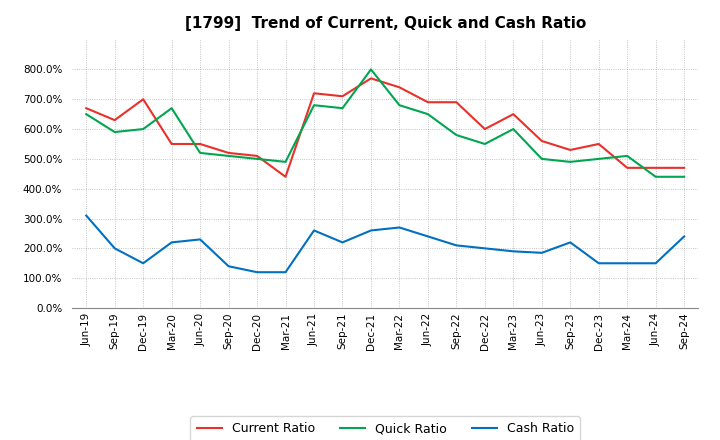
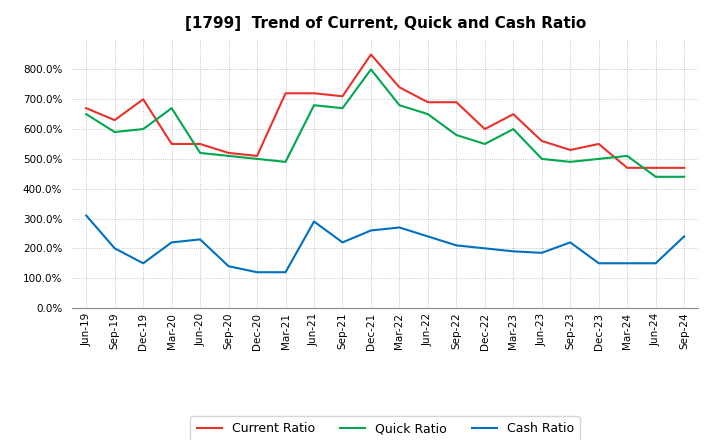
Current Ratio/Mar-21: 440% -> 720%
Cash Ratio/Jun-21: 260% -> 290%
Current Ratio/Dec-21: 770% -> 850%
